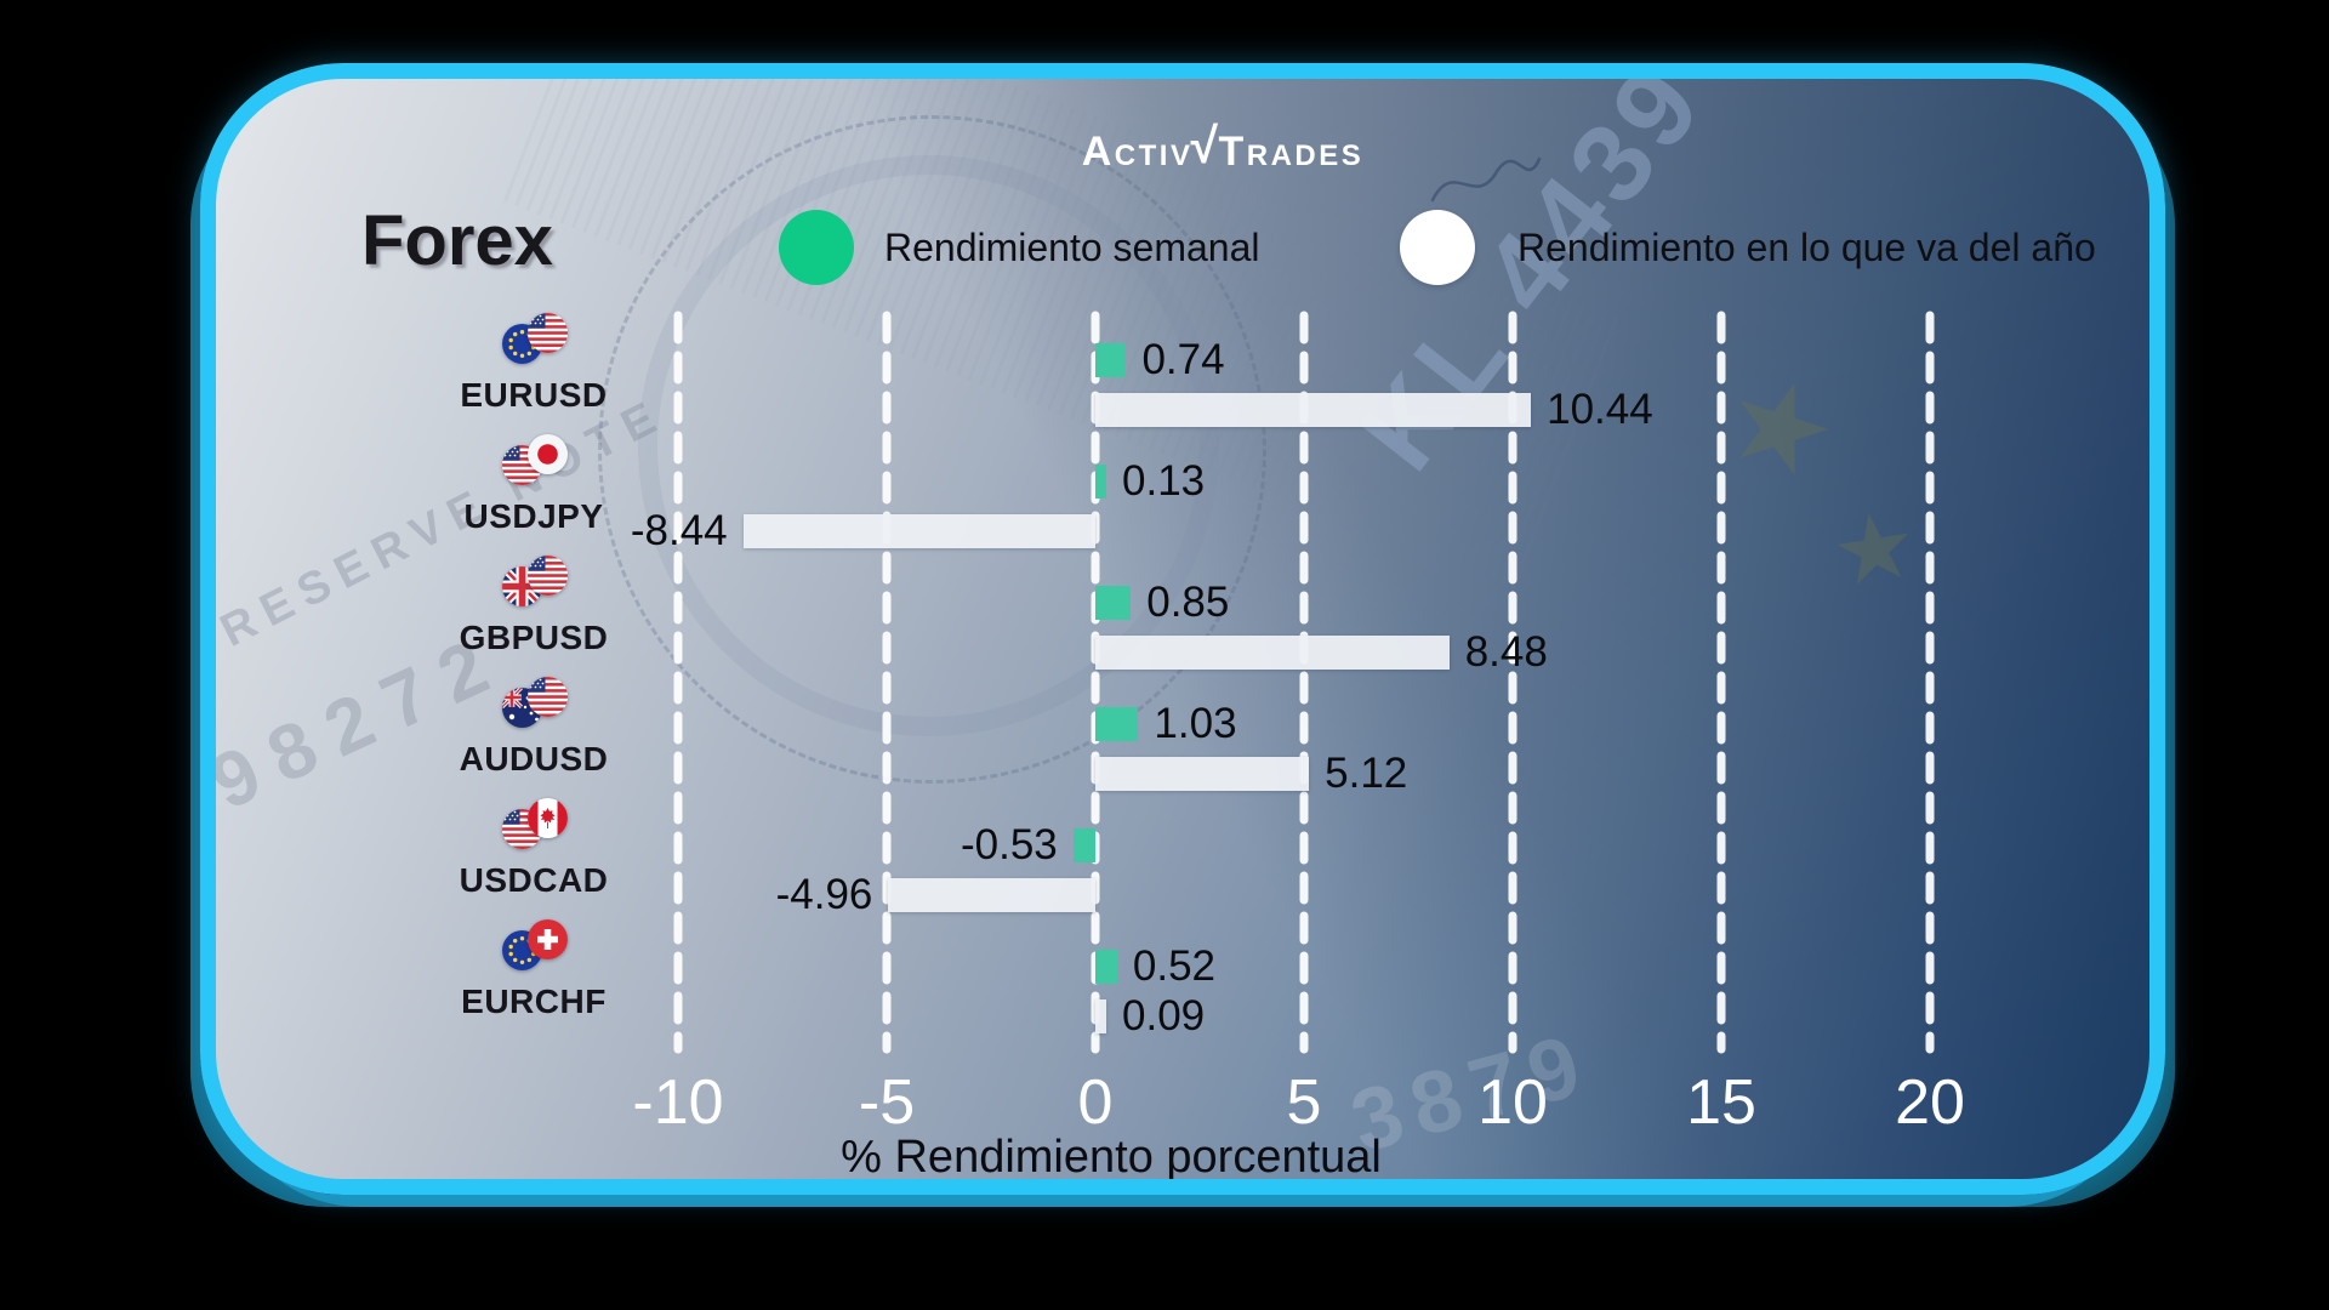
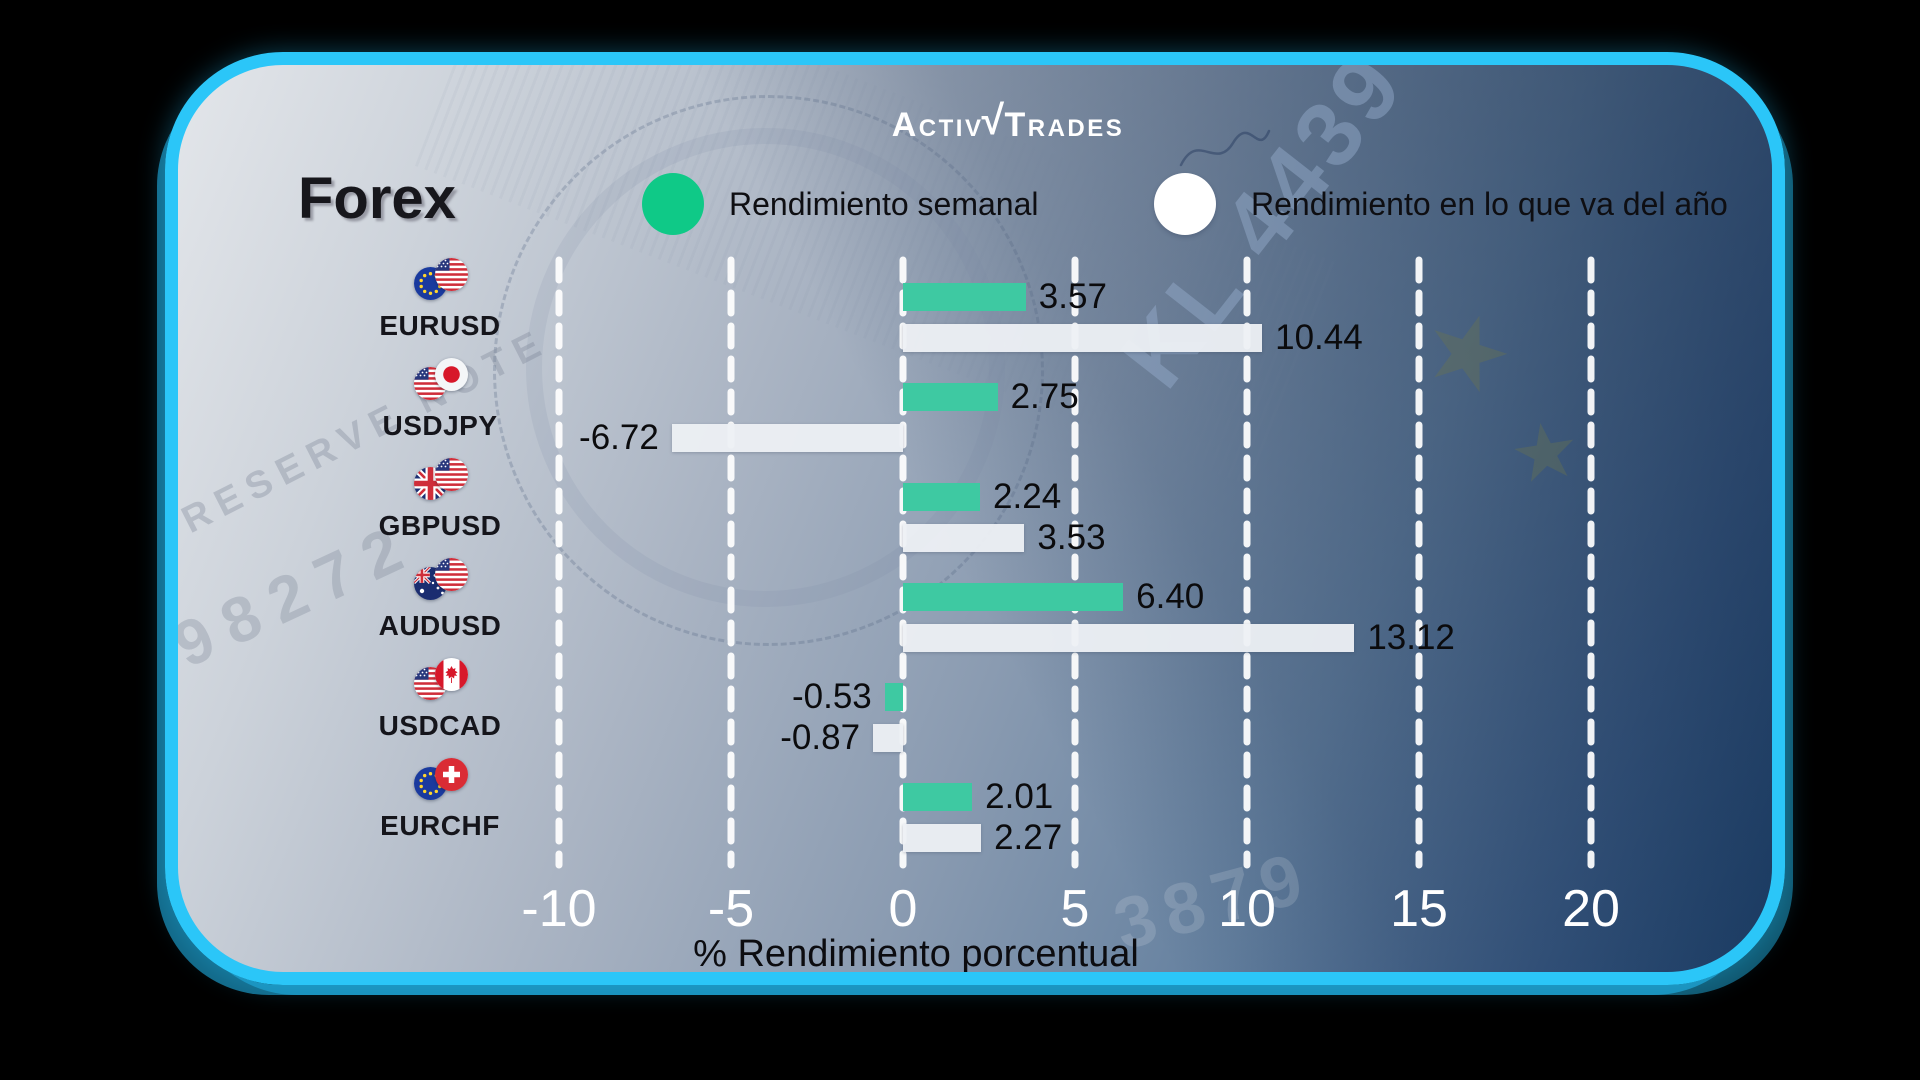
Rendimiento semanal/EURUSD: 0.74 -> 3.57
Rendimiento semanal/USDJPY: 0.13 -> 2.75
Rendimiento en lo que va del año/USDJPY: -8.44 -> -6.72
Rendimiento semanal/GBPUSD: 0.85 -> 2.24
Rendimiento en lo que va del año/GBPUSD: 8.48 -> 3.53
Rendimiento semanal/AUDUSD: 1.03 -> 6.40
Rendimiento en lo que va del año/AUDUSD: 5.12 -> 13.12
Rendimiento en lo que va del año/USDCAD: -4.96 -> -0.87
Rendimiento semanal/EURCHF: 0.52 -> 2.01
Rendimiento en lo que va del año/EURCHF: 0.09 -> 2.27
